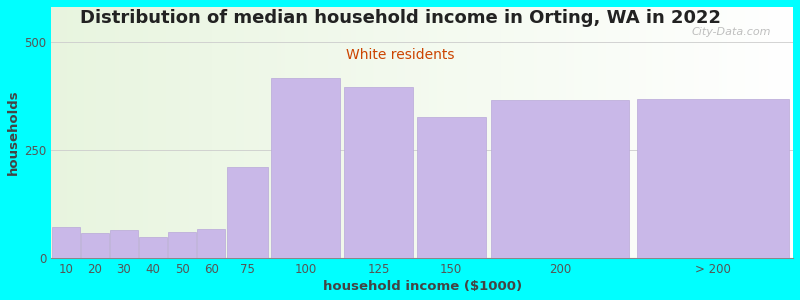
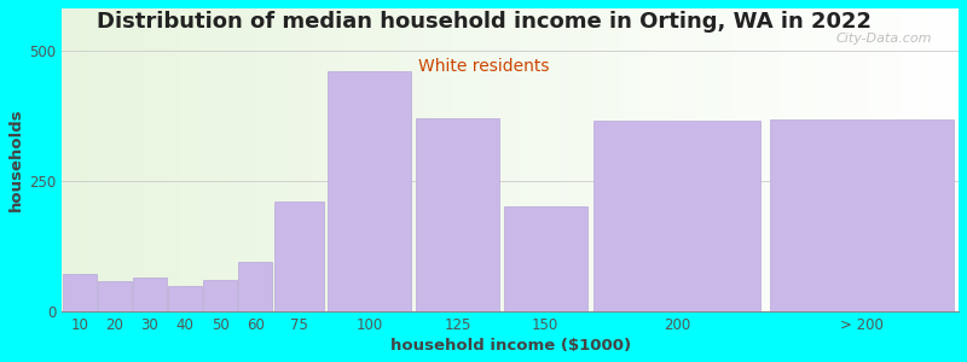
60: 68 -> 95
100: 415 -> 460
125: 395 -> 370
150: 325 -> 200
